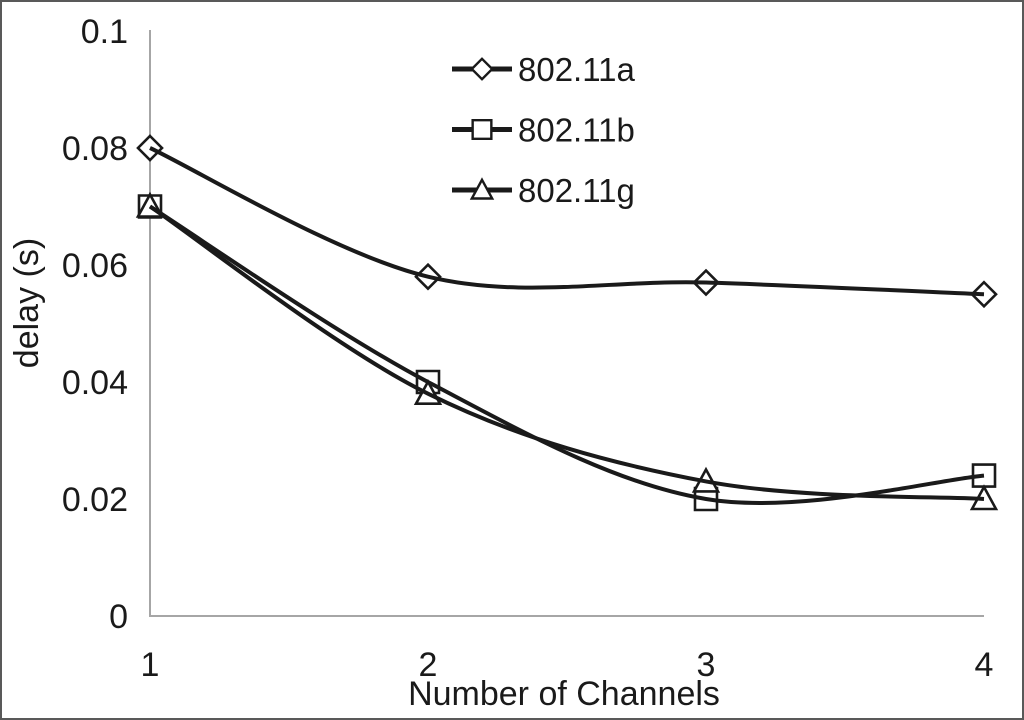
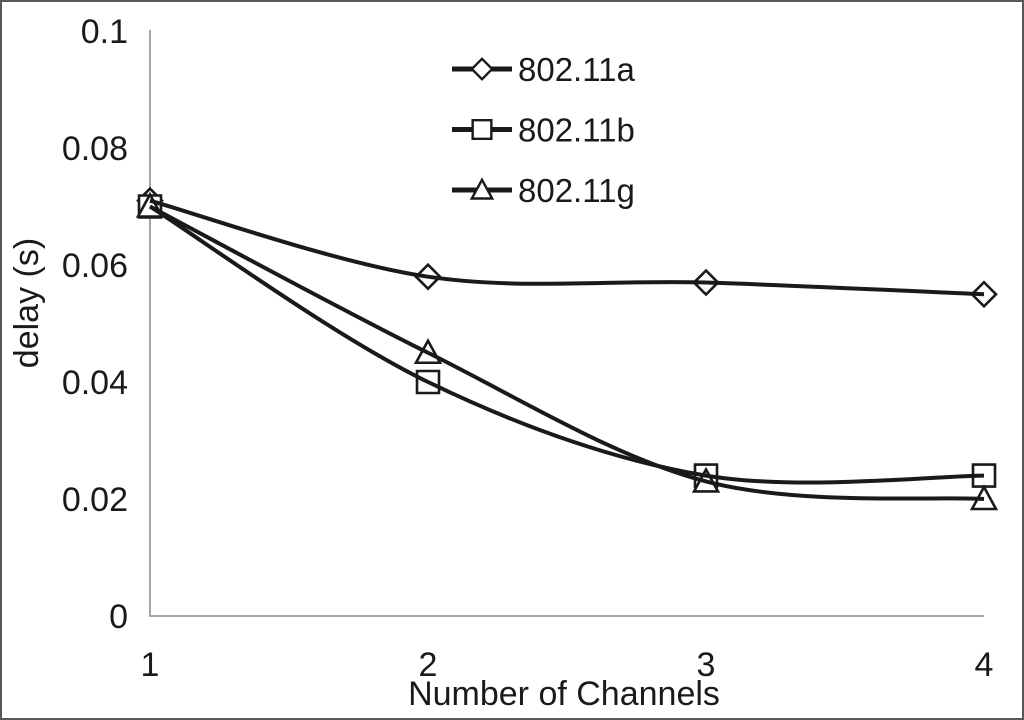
802.11a/1: 0.080 -> 0.071
802.11g/2: 0.038 -> 0.045
802.11b/3: 0.020 -> 0.024
